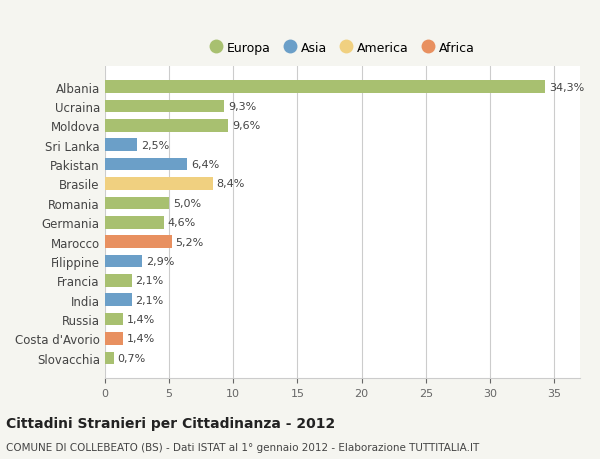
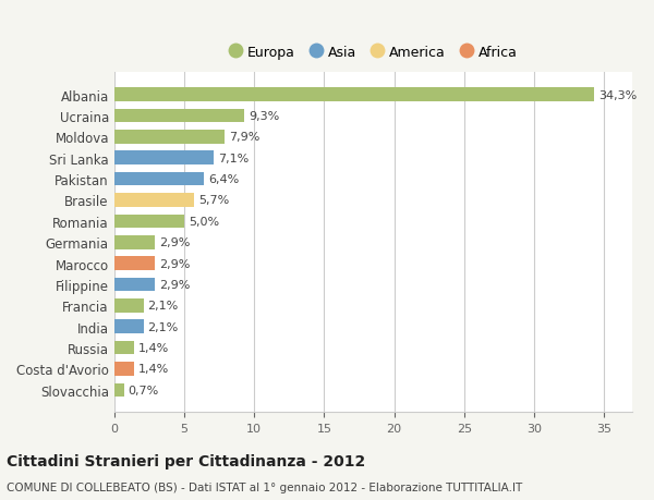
Moldova: 9,6% -> 7,9%
Sri Lanka: 2,5% -> 7,1%
Brasile: 8,4% -> 5,7%
Germania: 4,6% -> 2,9%
Marocco: 5,2% -> 2,9%
